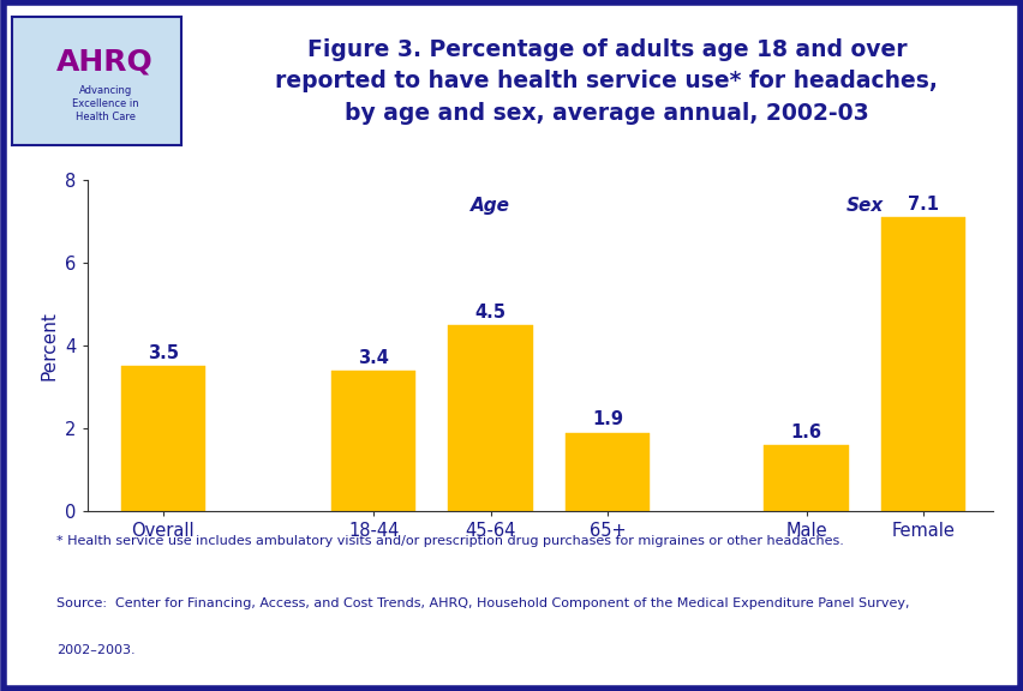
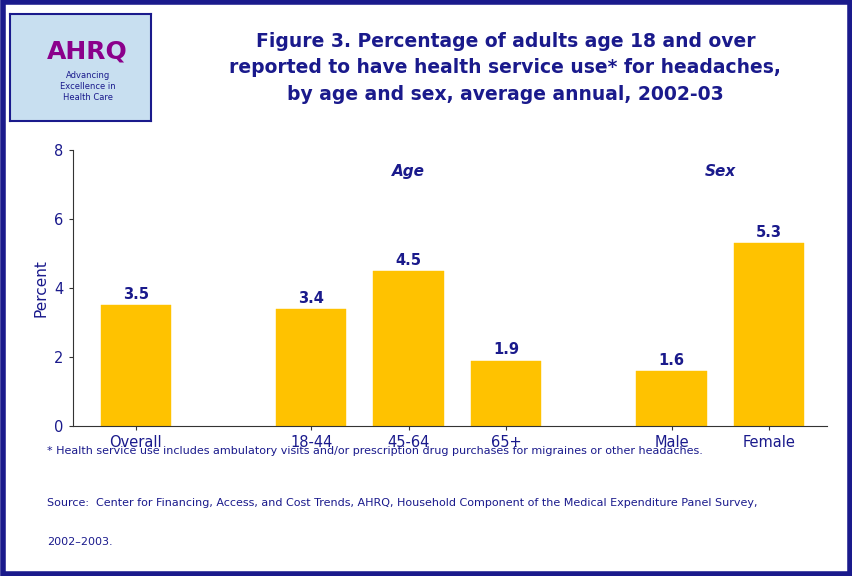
Female: 7.1 -> 5.3
